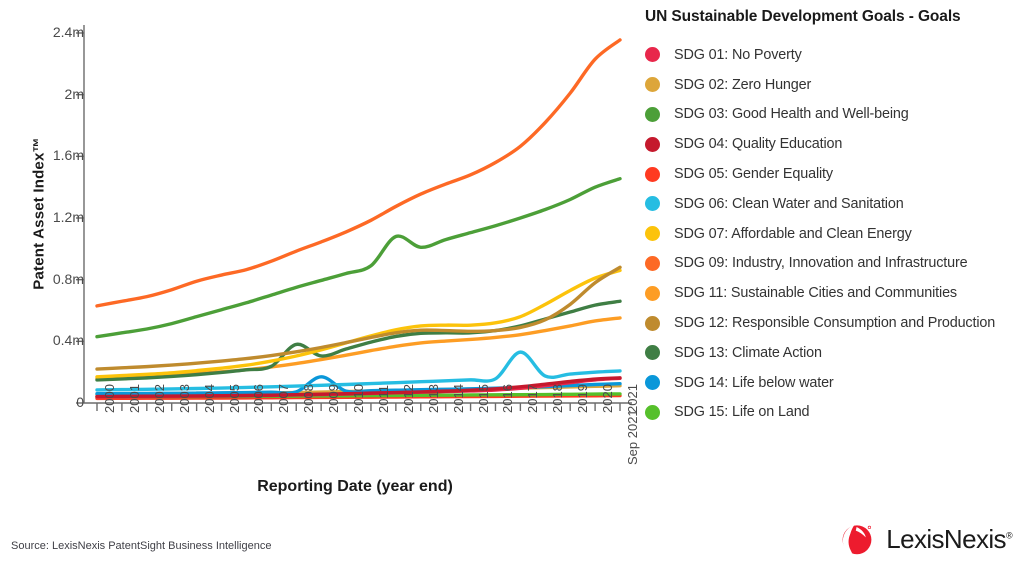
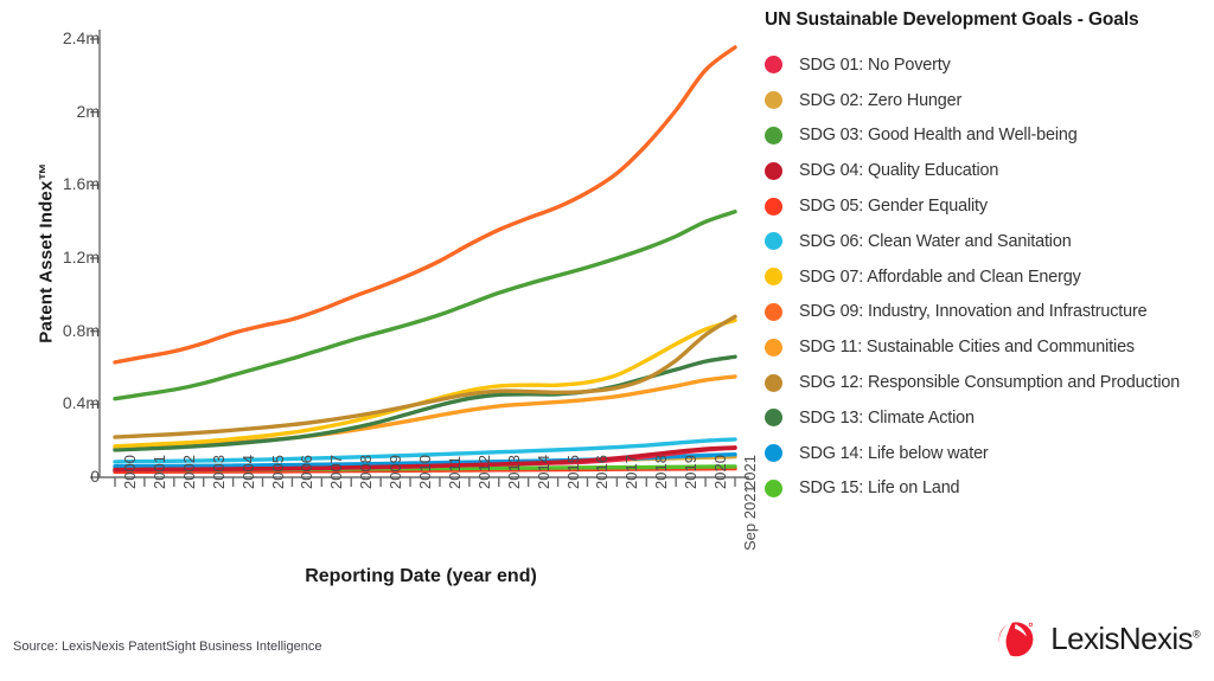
SDG 13: Climate Action/2008: 0.38m -> 0.27m
SDG 14: Life below water/2009: 0.17m -> 0.07m
SDG 03: Good Health and Well-being/2012: 1.08m -> 0.95m
SDG 06: Clean Water and Sanitation/2017: 0.33m -> 0.16m
